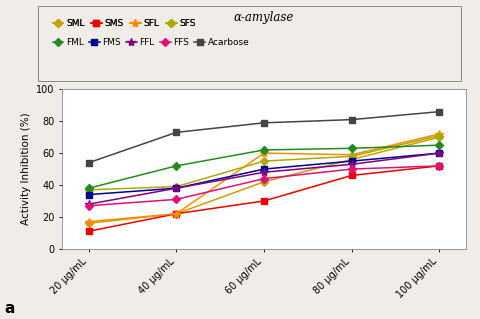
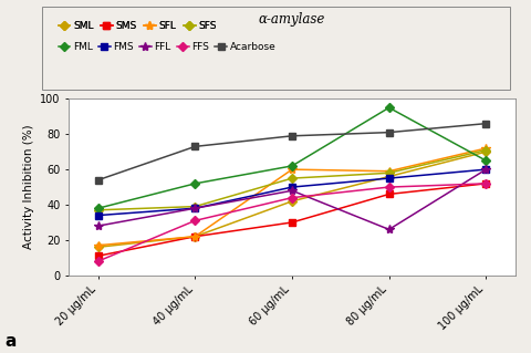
FFS/20 μg/mL: 27 -> 8
FML/80 μg/mL: 63 -> 95
FFL/80 μg/mL: 53 -> 26
